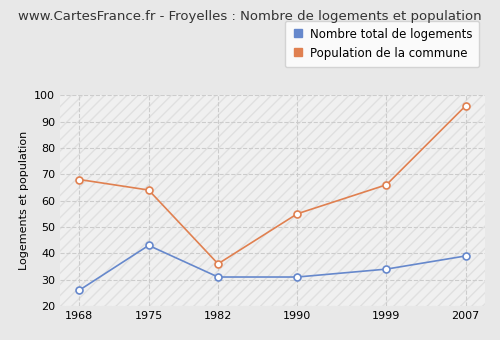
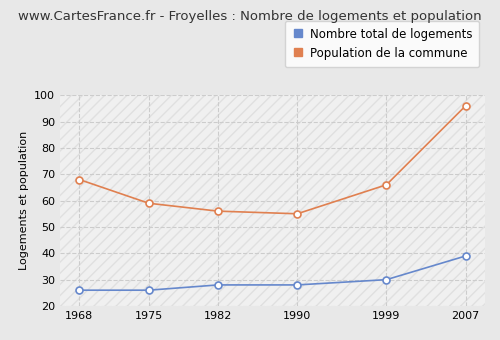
Nombre total de logements/1975: 43 -> 26
Population de la commune/1975: 64 -> 59
Nombre total de logements/1982: 31 -> 28
Population de la commune/1982: 36 -> 56
Nombre total de logements/1990: 31 -> 28
Nombre total de logements/1999: 34 -> 30
